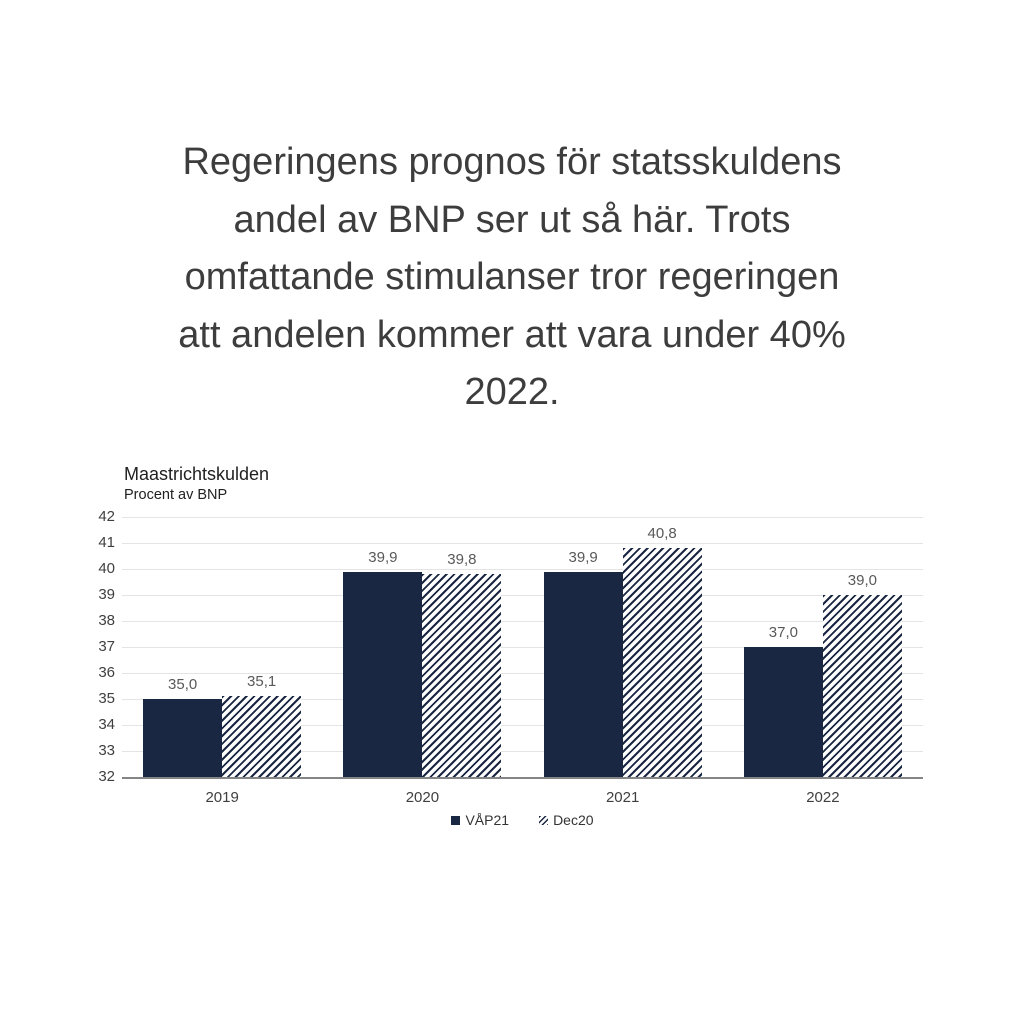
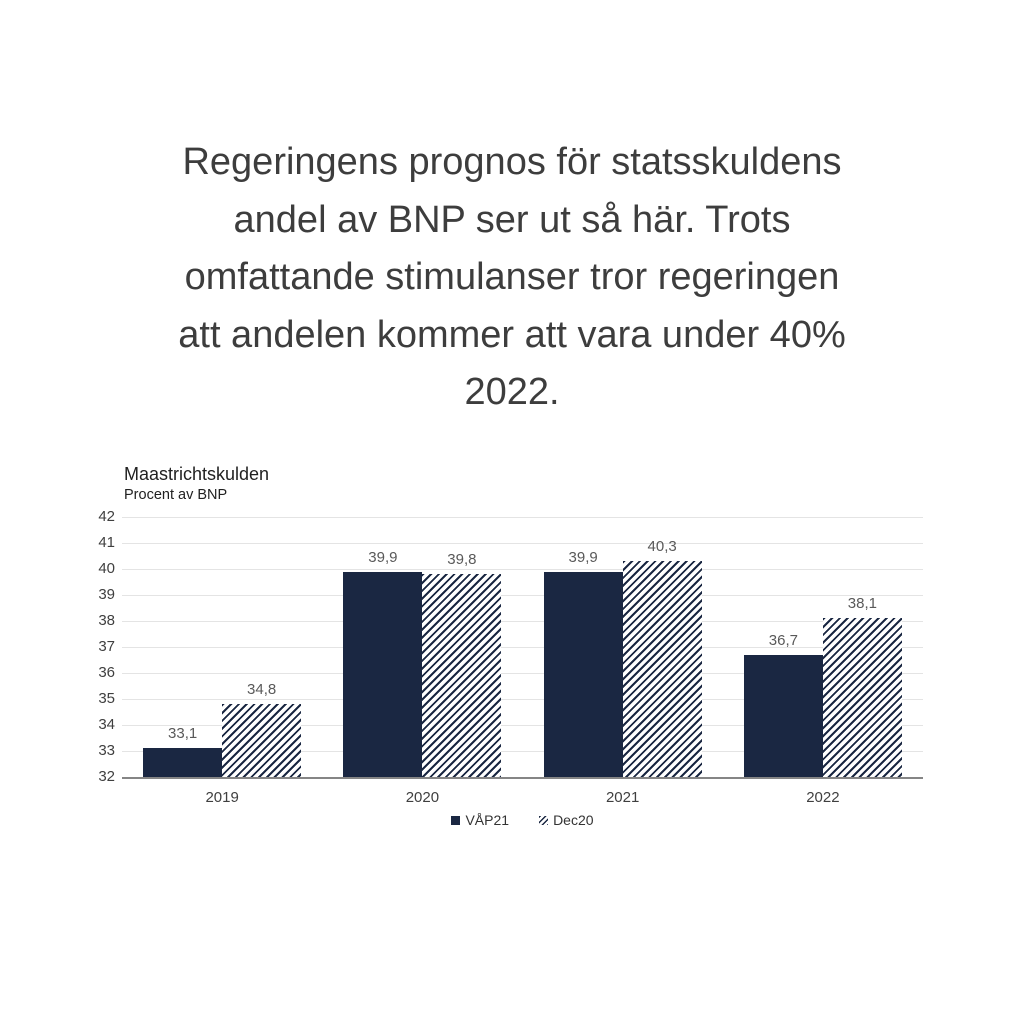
VÅP21/2019: 35,0 -> 33,1
Dec20/2019: 35,1 -> 34,8
Dec20/2021: 40,8 -> 40,3
VÅP21/2022: 37,0 -> 36,7
Dec20/2022: 39,0 -> 38,1
